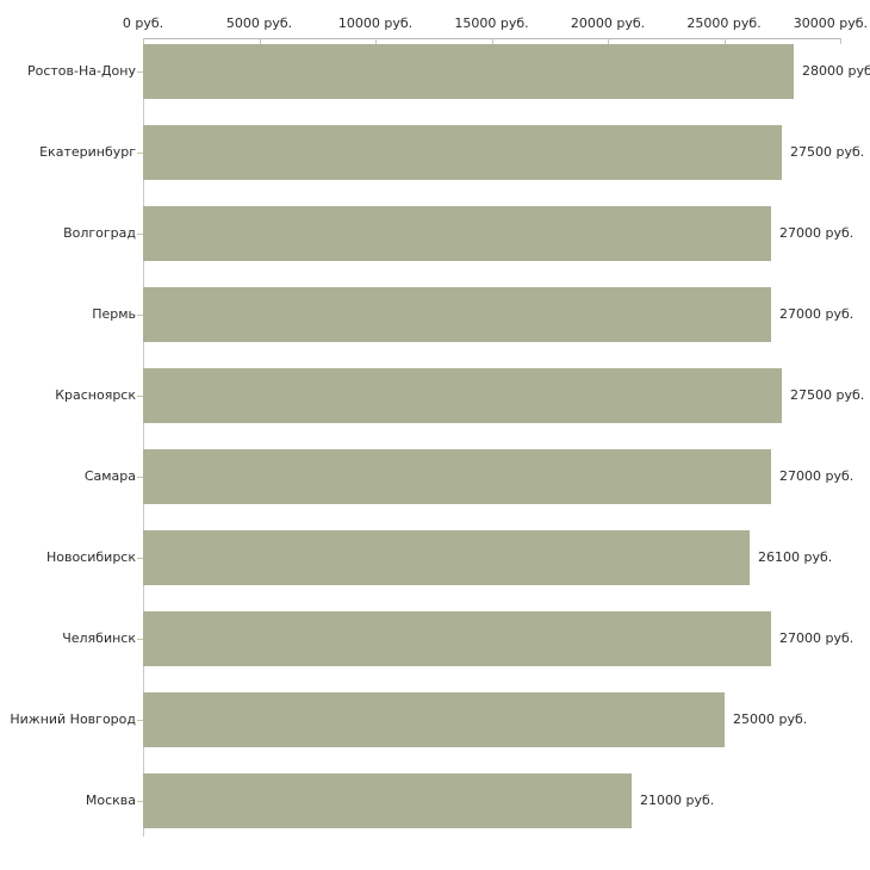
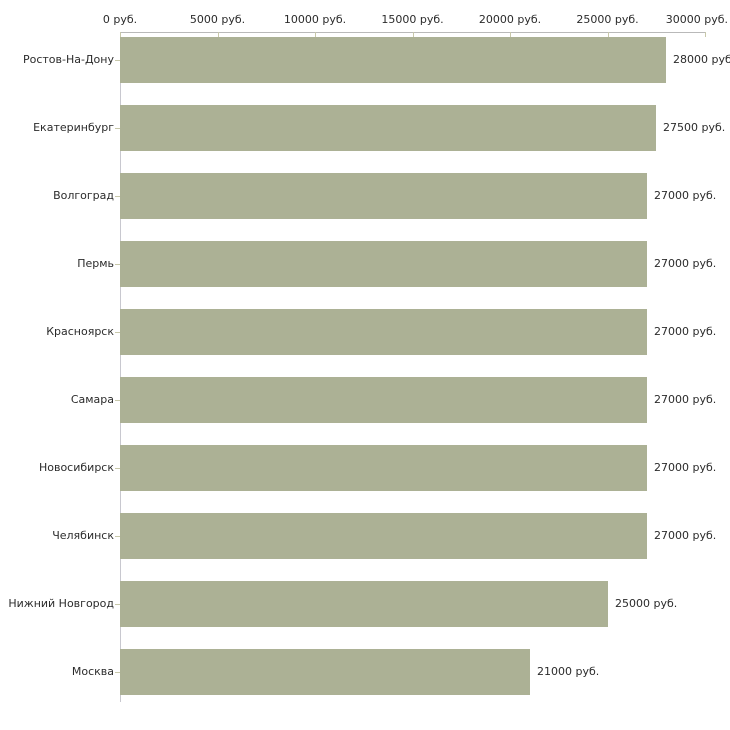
Красноярск: 27500 -> 27000
Новосибирск: 26100 -> 27000
